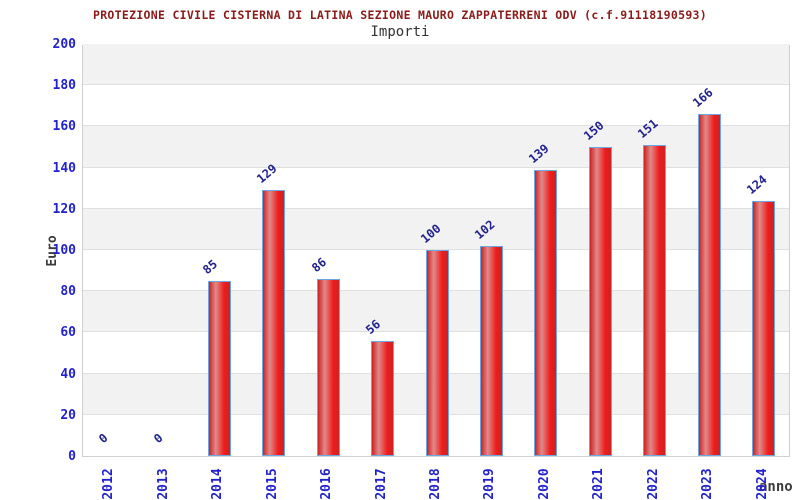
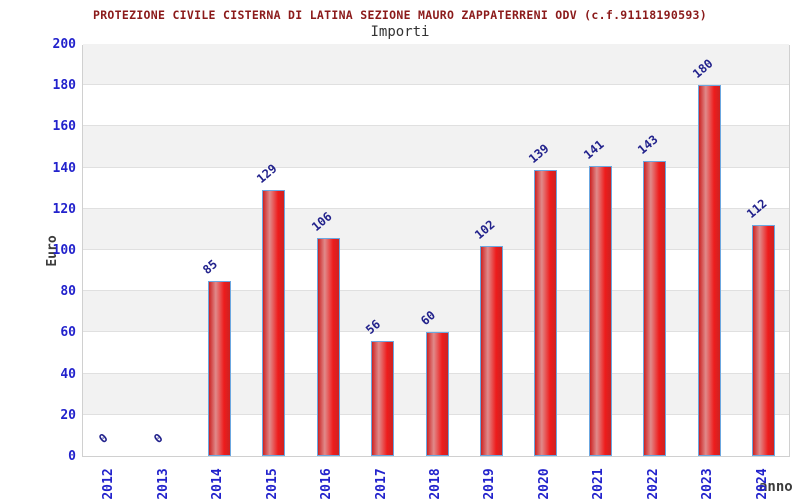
2016: 86 -> 106
2018: 100 -> 60
2021: 150 -> 141
2022: 151 -> 143
2023: 166 -> 180
2024: 124 -> 112
